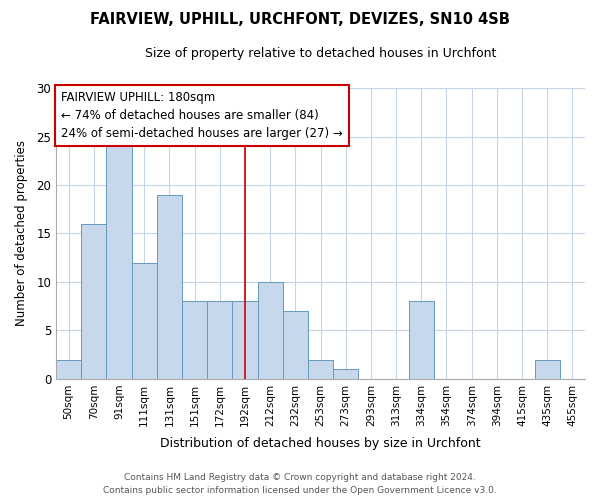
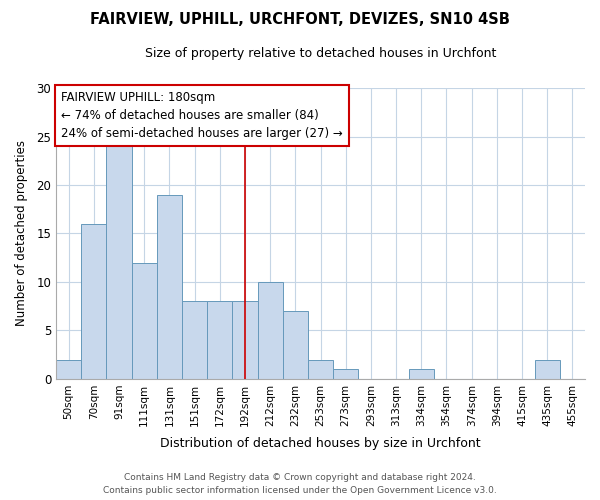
334sqm: 8 -> 1
